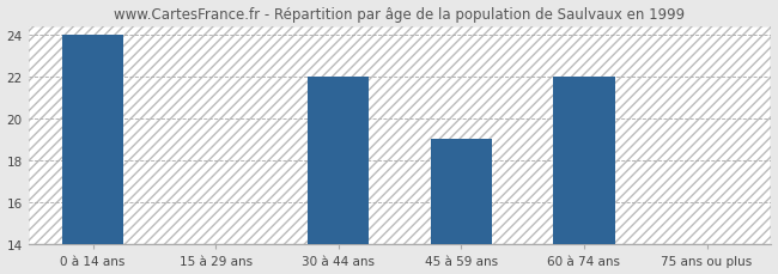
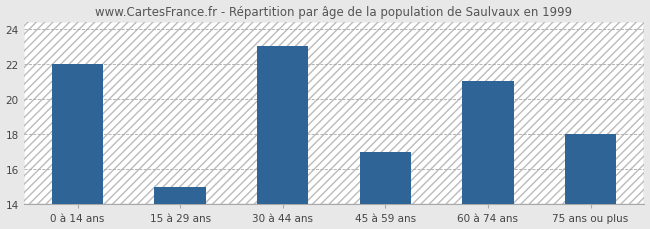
0 à 14 ans: 24 -> 22
15 à 29 ans: 14 -> 15
30 à 44 ans: 22 -> 23
45 à 59 ans: 19 -> 17
60 à 74 ans: 22 -> 21
75 ans ou plus: 14 -> 18
